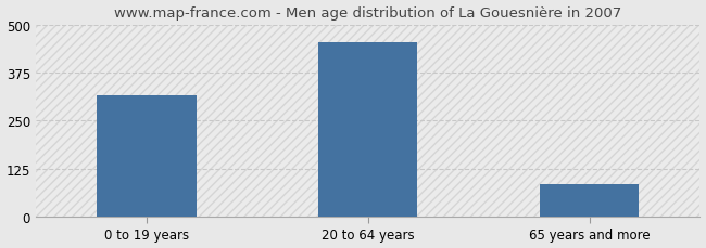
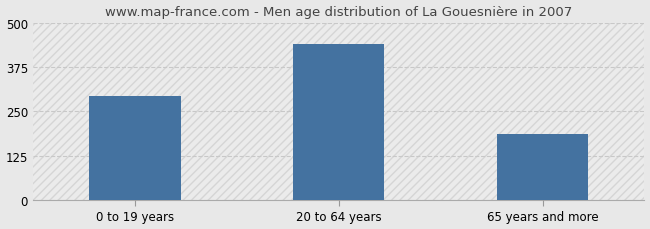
0 to 19 years: 315 -> 295
20 to 64 years: 455 -> 440
65 years and more: 85 -> 185
